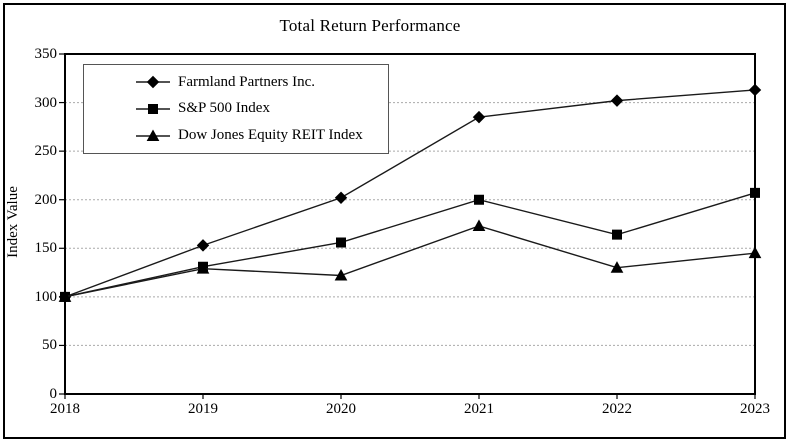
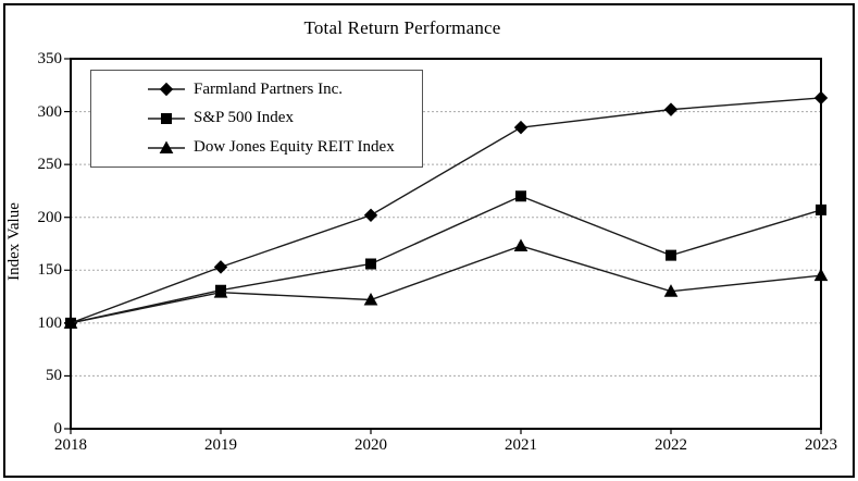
S&P 500 Index/2021: 200 -> 220
